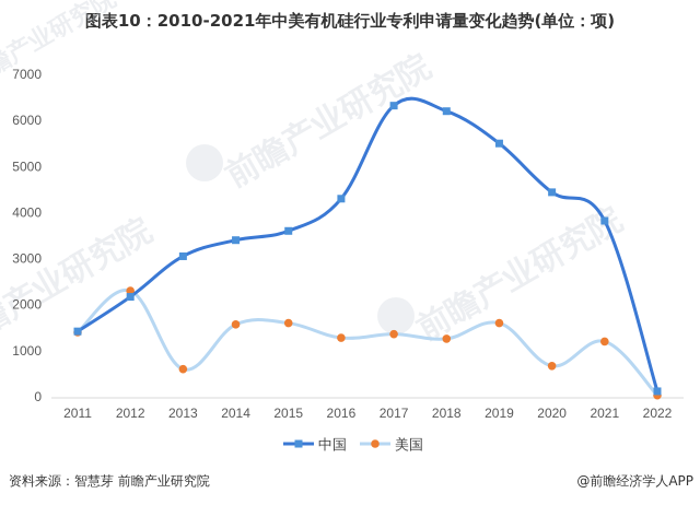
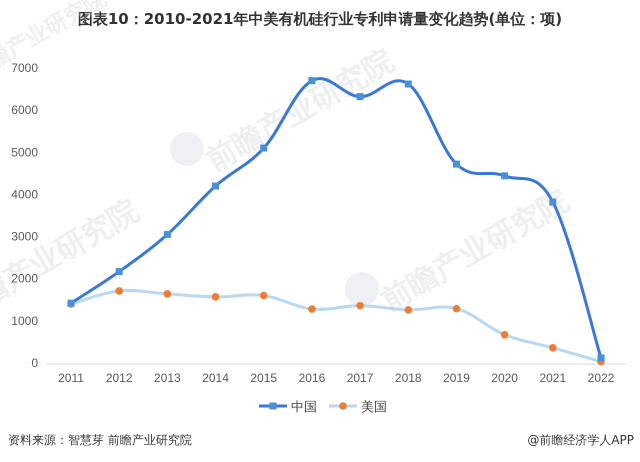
美国/2012: 2300 -> 1700
美国/2013: 600 -> 1600
中国/2014: 3400 -> 4200
中国/2015: 3600 -> 5100
中国/2016: 4300 -> 6700
中国/2018: 6200 -> 6600
中国/2019: 5500 -> 4700
美国/2019: 1600 -> 1300
美国/2021: 1200 -> 400
